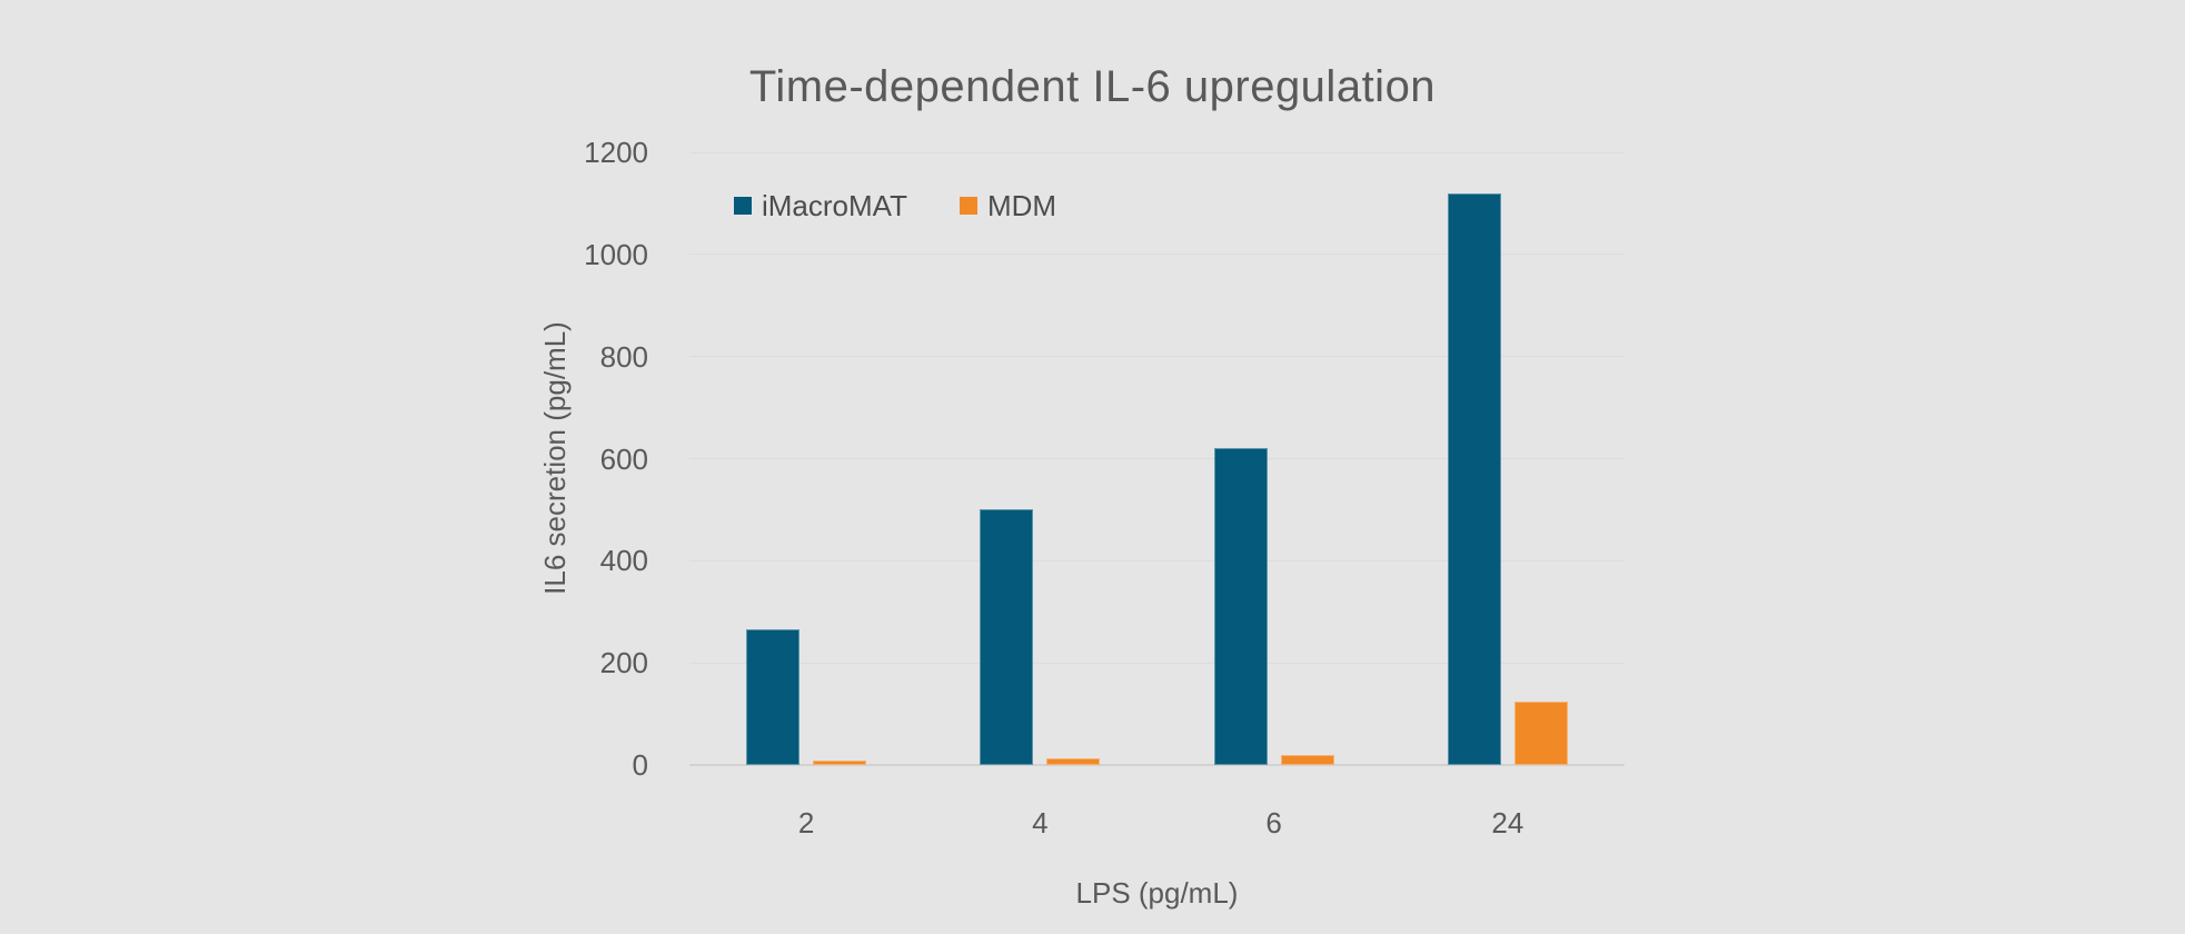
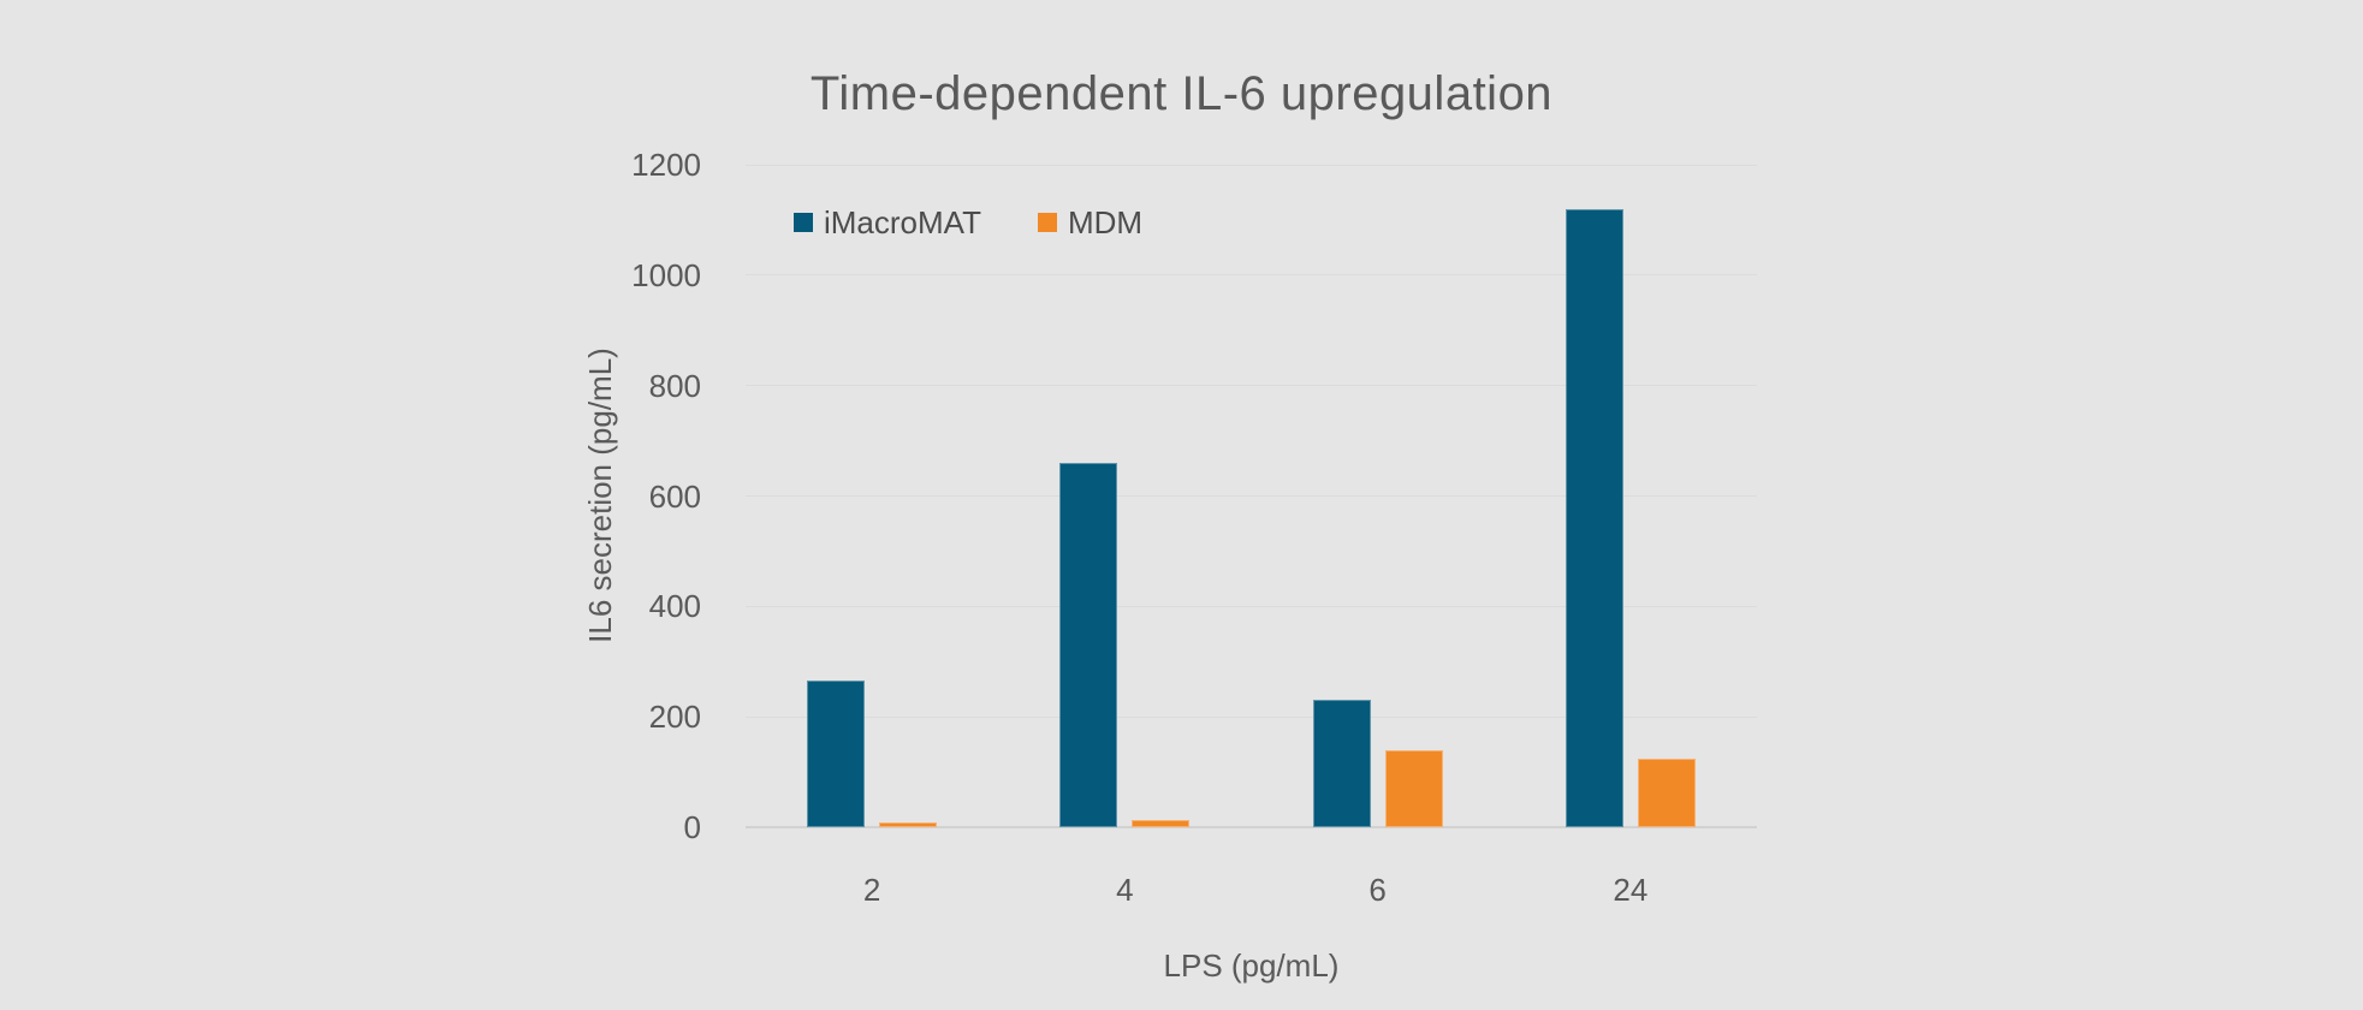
iMacroMAT/4: 500 -> 660
iMacroMAT/6: 620 -> 230
MDM/6: 20 -> 140
